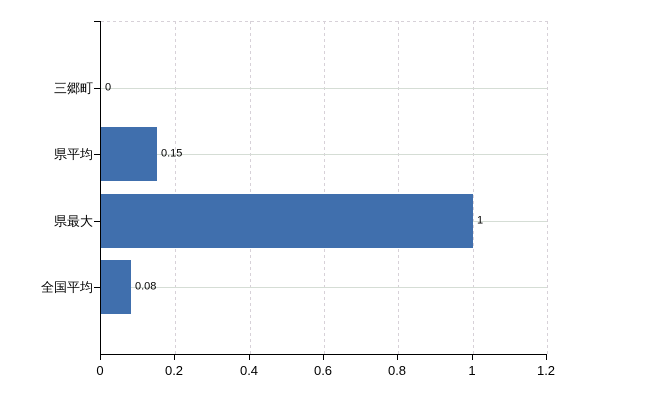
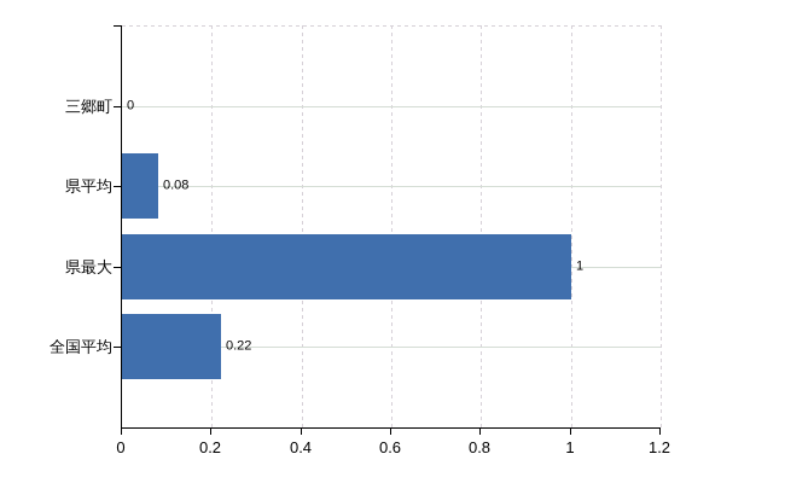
県平均: 0.15 -> 0.08
全国平均: 0.08 -> 0.22
